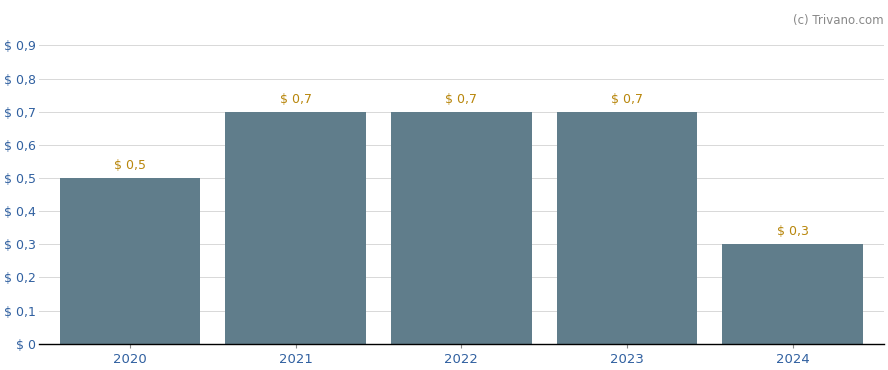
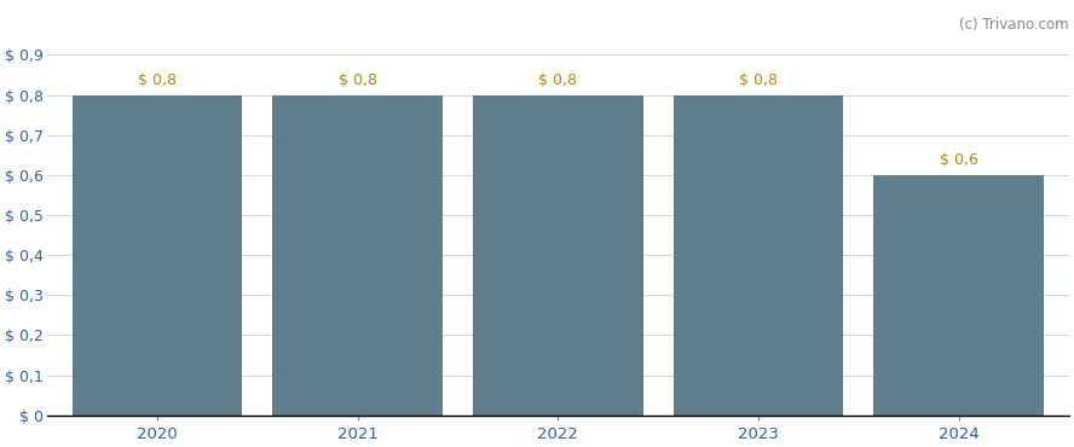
2020: 0,5 -> 0,8
2021: 0,7 -> 0,8
2022: 0,7 -> 0,8
2023: 0,7 -> 0,8
2024: 0,3 -> 0,6
